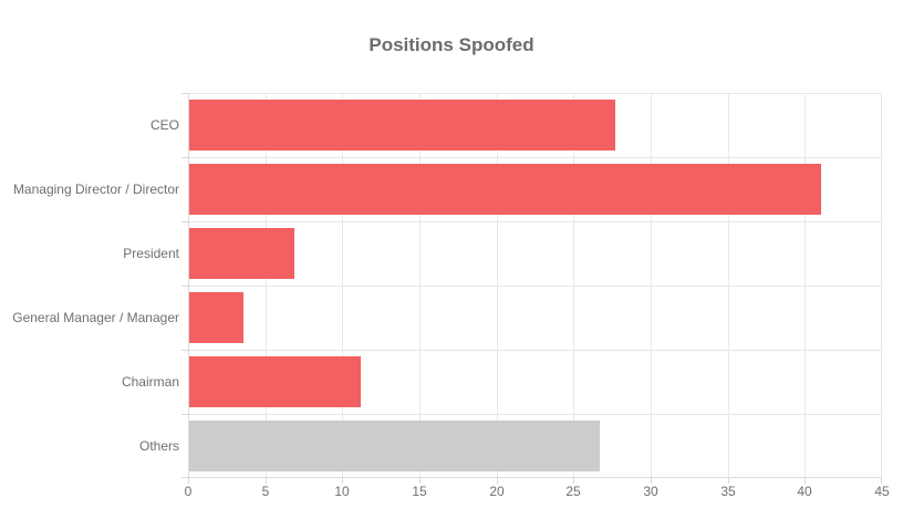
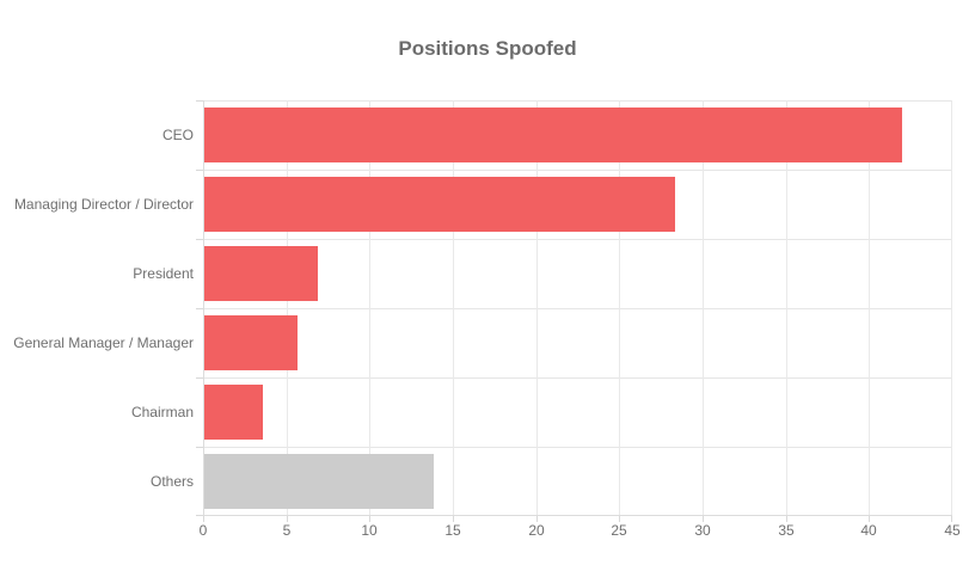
CEO: 27.6 -> 41.9
Managing Director / Director: 41.0 -> 28.3
General Manager / Manager: 3.5 -> 5.6
Chairman: 11.1 -> 3.5
Others: 26.6 -> 13.8
